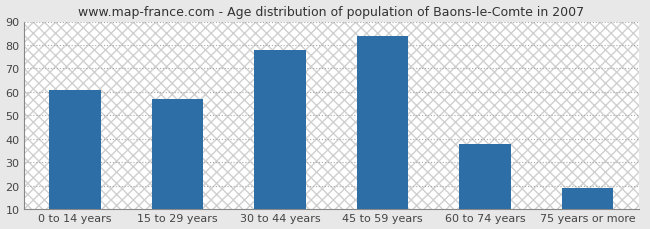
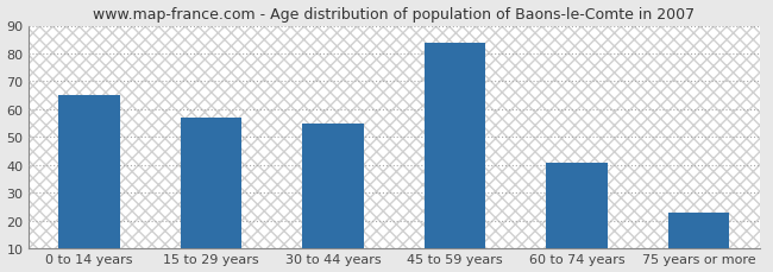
0 to 14 years: 61 -> 65
30 to 44 years: 78 -> 55
60 to 74 years: 38 -> 41
75 years or more: 19 -> 23
